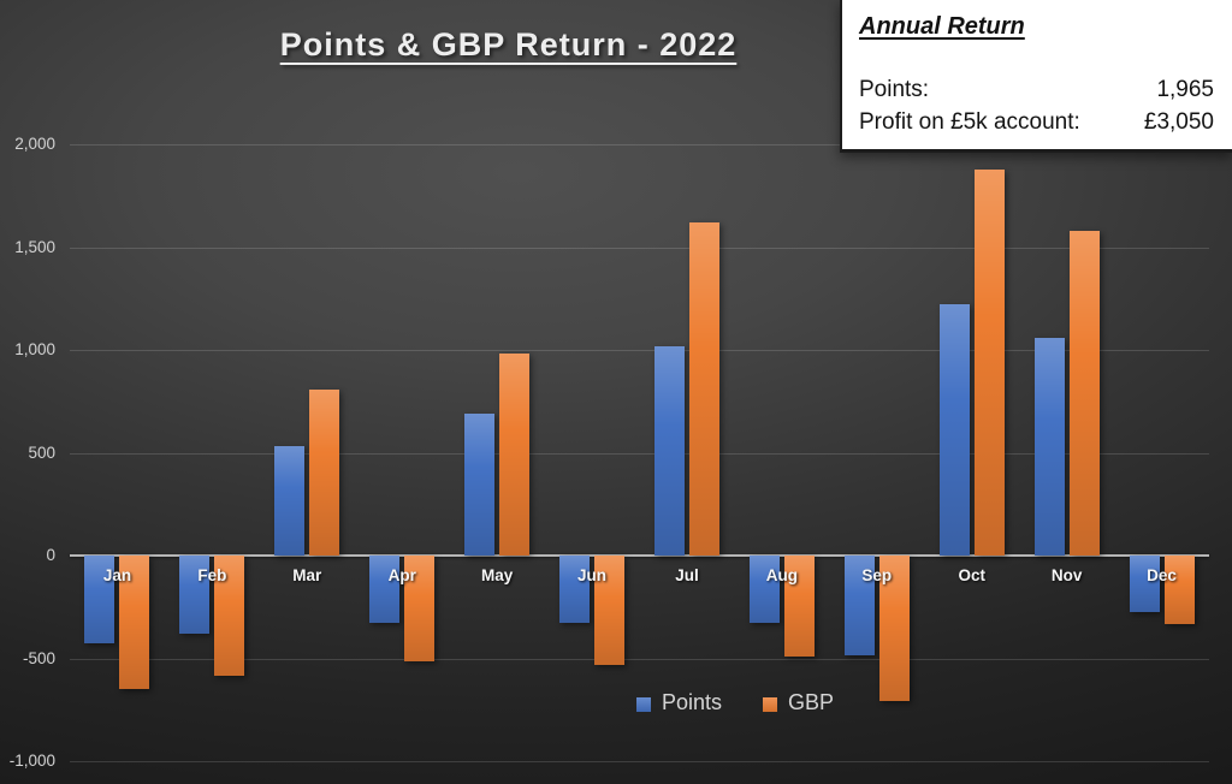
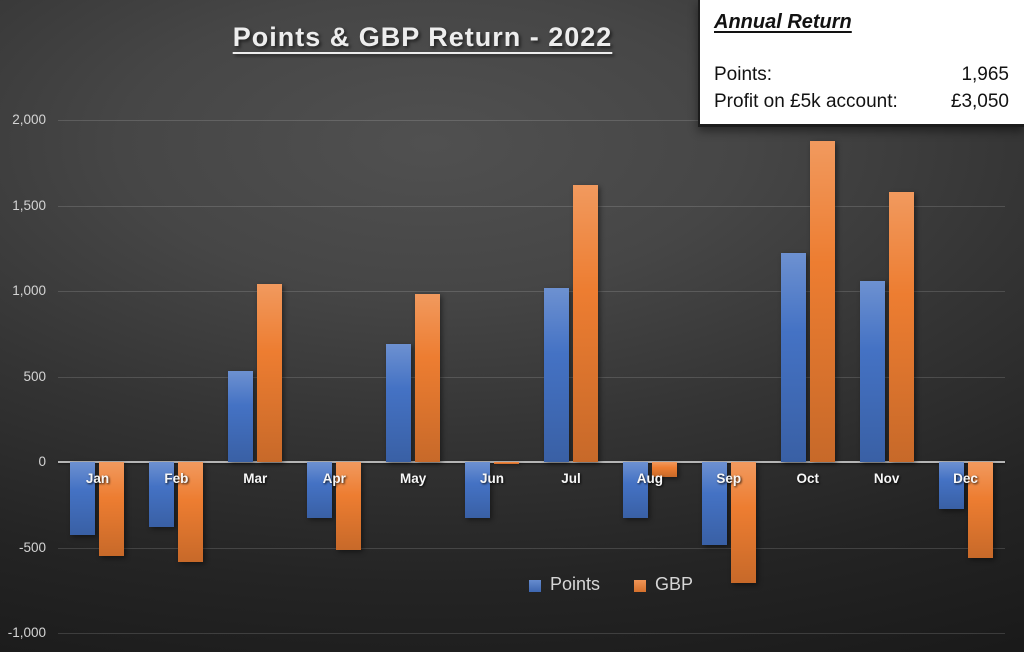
GBP/Jan: -650 -> -550
GBP/Mar: 800 -> 1040
GBP/Jun: -540 -> -10
GBP/Aug: -490 -> -90
GBP/Dec: -340 -> -560
